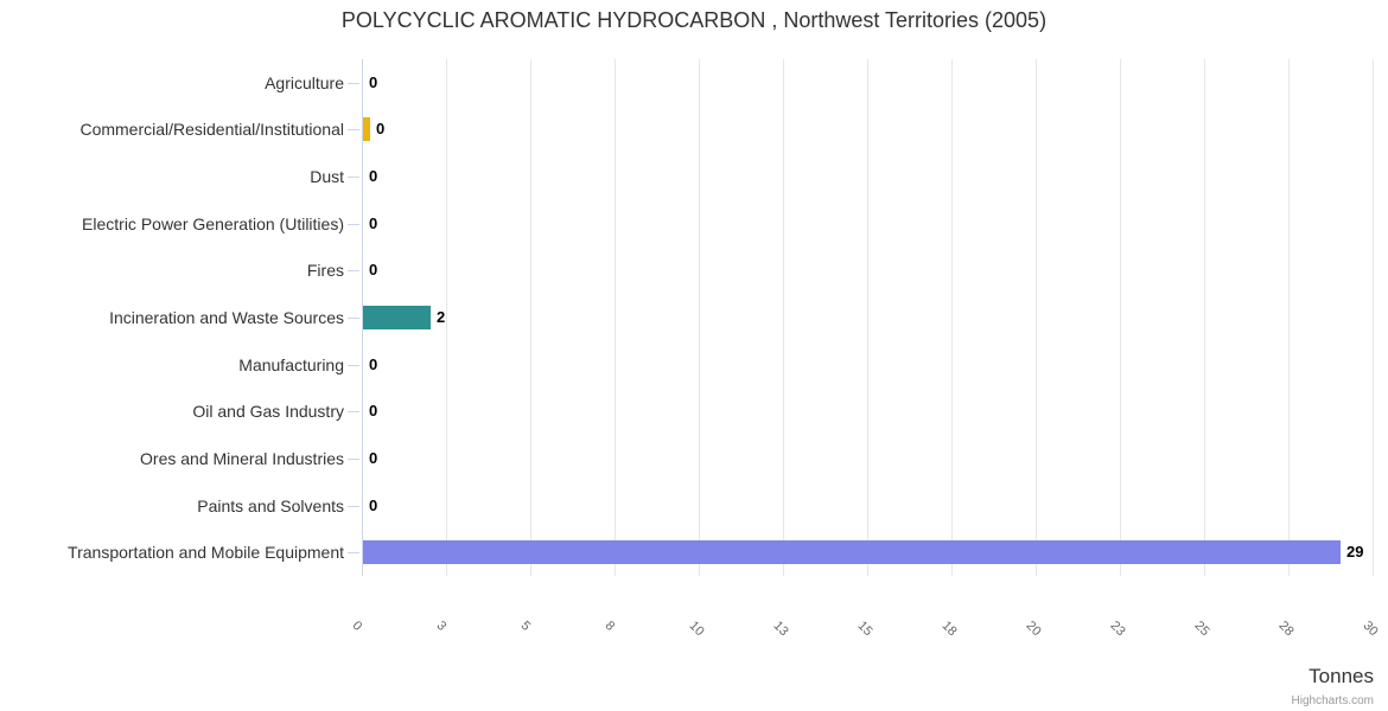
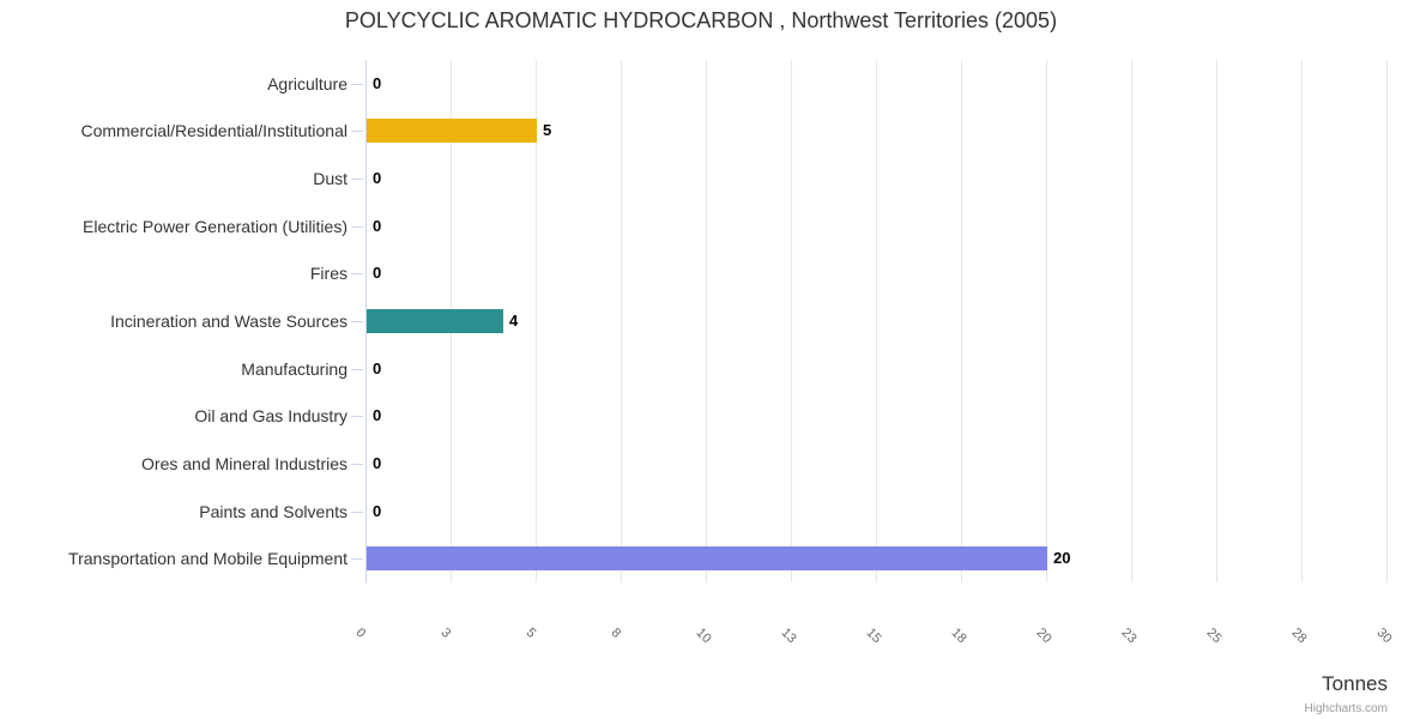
Commercial/Residential/Institutional: 0 -> 5
Incineration and Waste Sources: 2 -> 4
Transportation and Mobile Equipment: 29 -> 20
